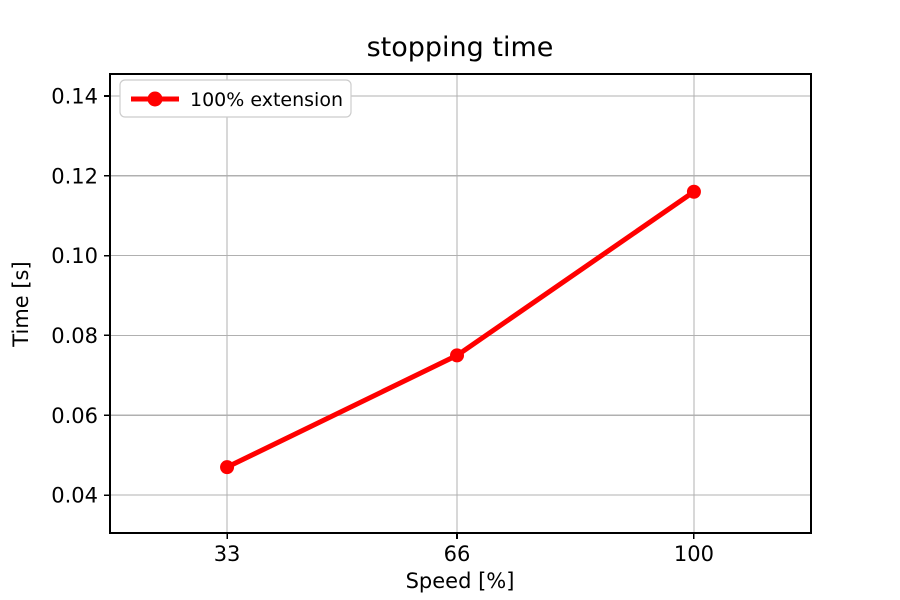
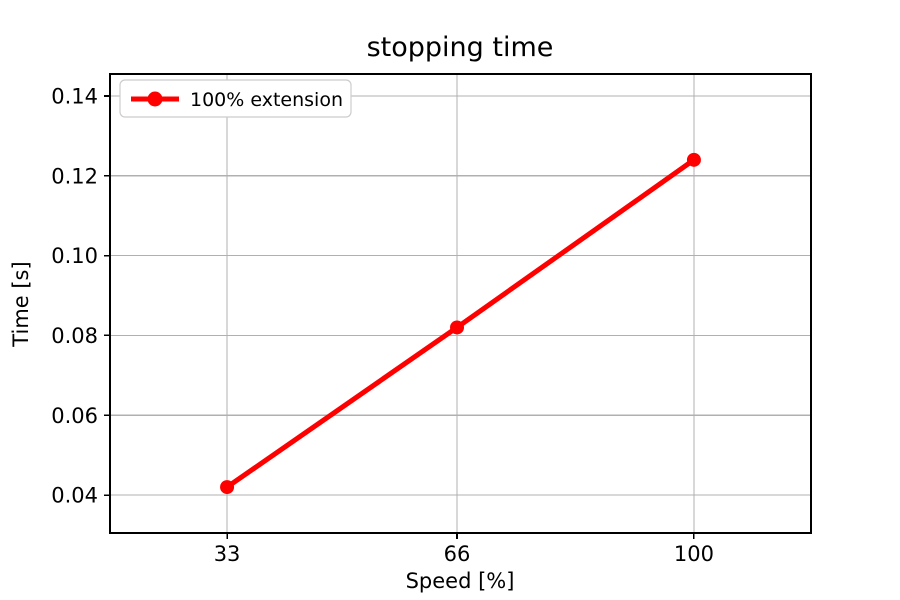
33: 0.047 -> 0.042
66: 0.075 -> 0.082
100: 0.116 -> 0.124
